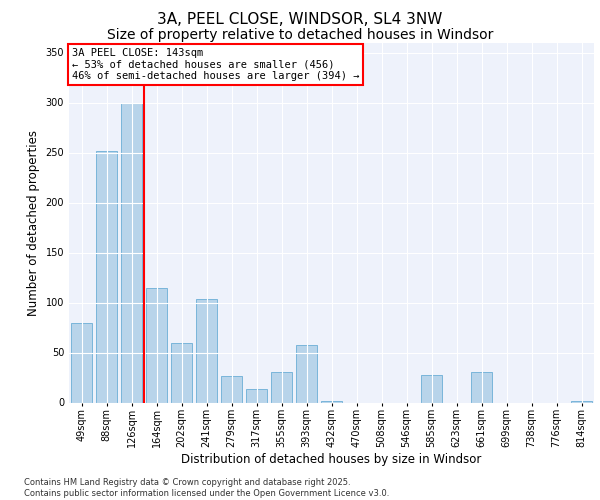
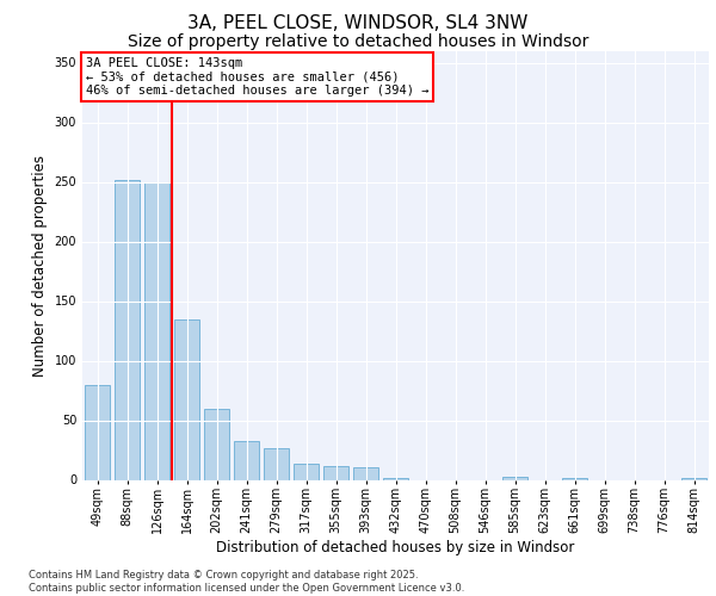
126sqm: 300 -> 250
164sqm: 115 -> 135
241sqm: 104 -> 33
355sqm: 31 -> 12
393sqm: 58 -> 11
585sqm: 28 -> 3
661sqm: 31 -> 2
